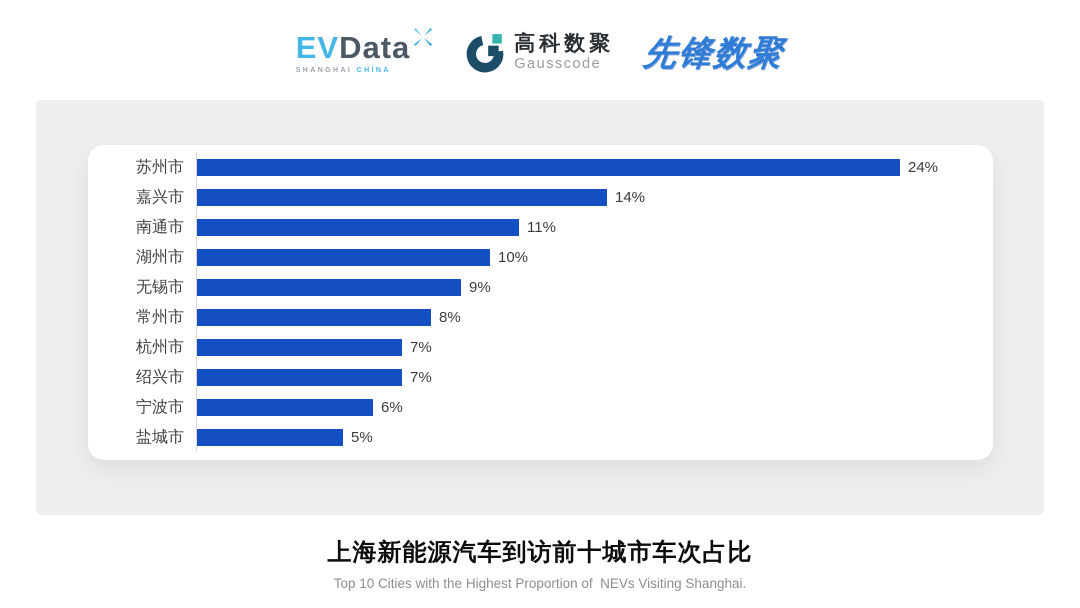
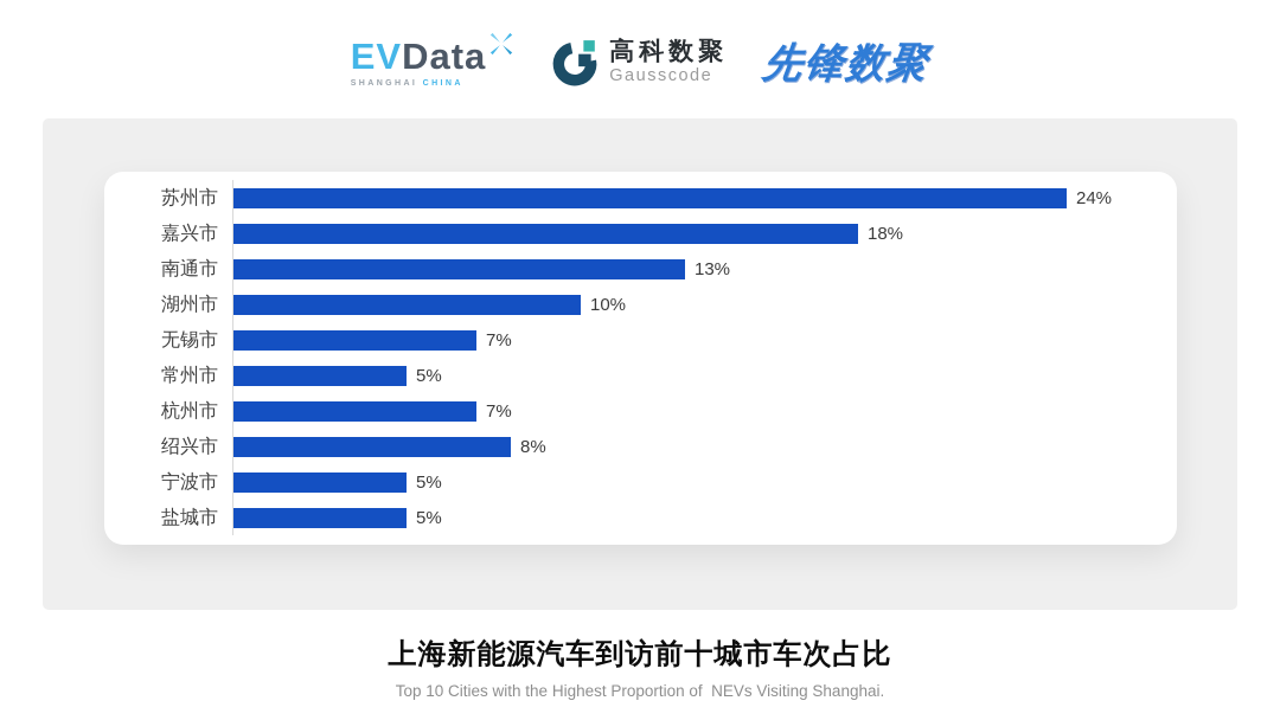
嘉兴市: 14% -> 18%
南通市: 11% -> 13%
无锡市: 9% -> 7%
常州市: 8% -> 5%
绍兴市: 7% -> 8%
宁波市: 6% -> 5%
